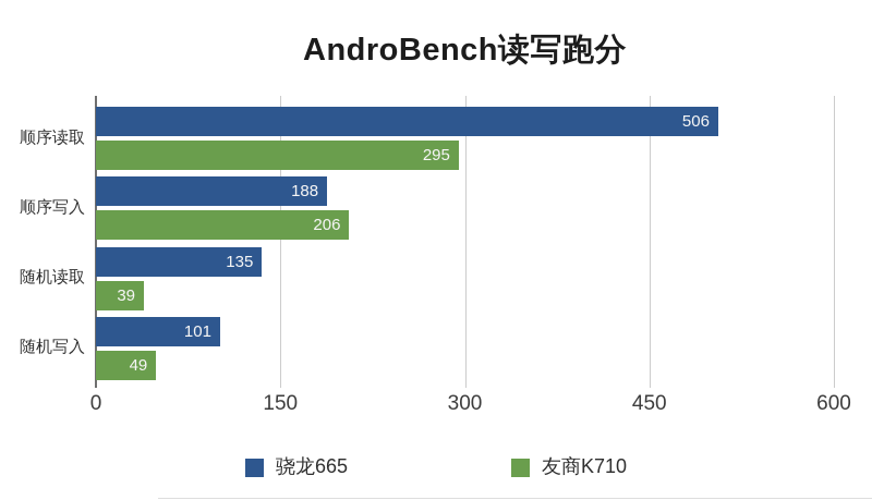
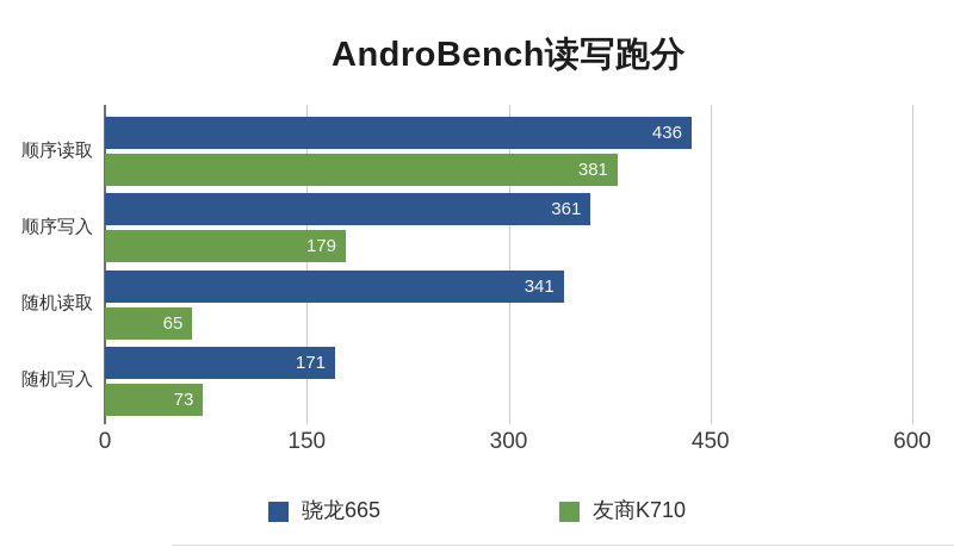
骁龙665/顺序读取: 506 -> 436
友商K710/顺序读取: 295 -> 381
骁龙665/顺序写入: 188 -> 361
友商K710/顺序写入: 206 -> 179
骁龙665/随机读取: 135 -> 341
友商K710/随机读取: 39 -> 65
骁龙665/随机写入: 101 -> 171
友商K710/随机写入: 49 -> 73
